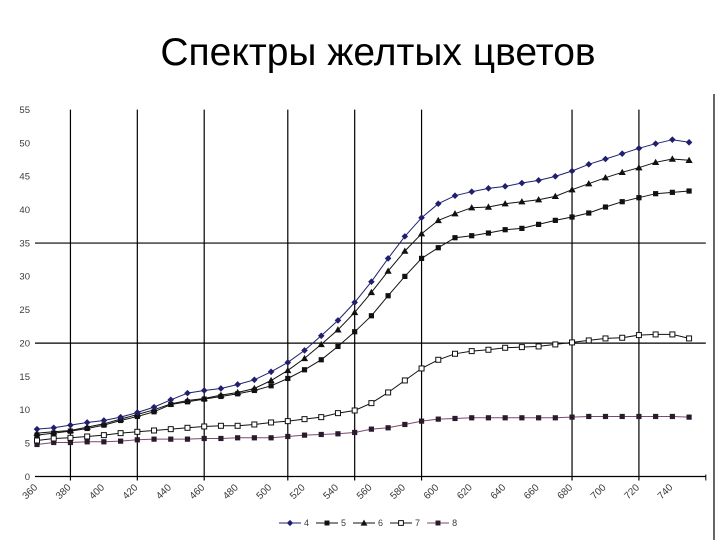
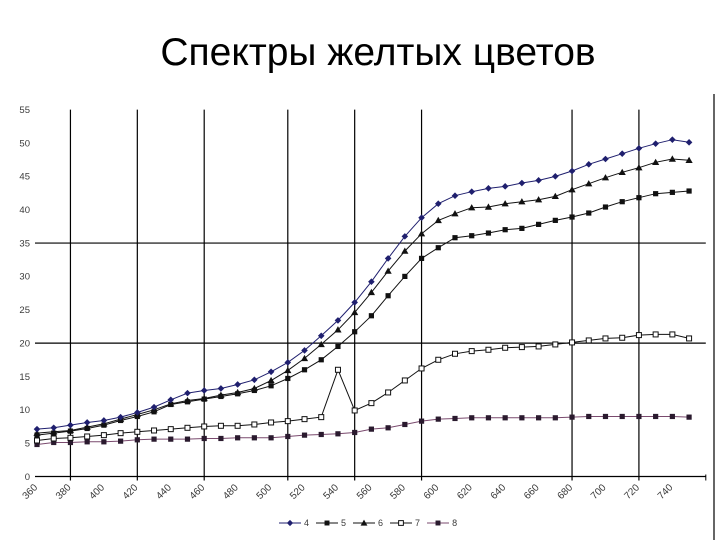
7/540: 10 -> 16
